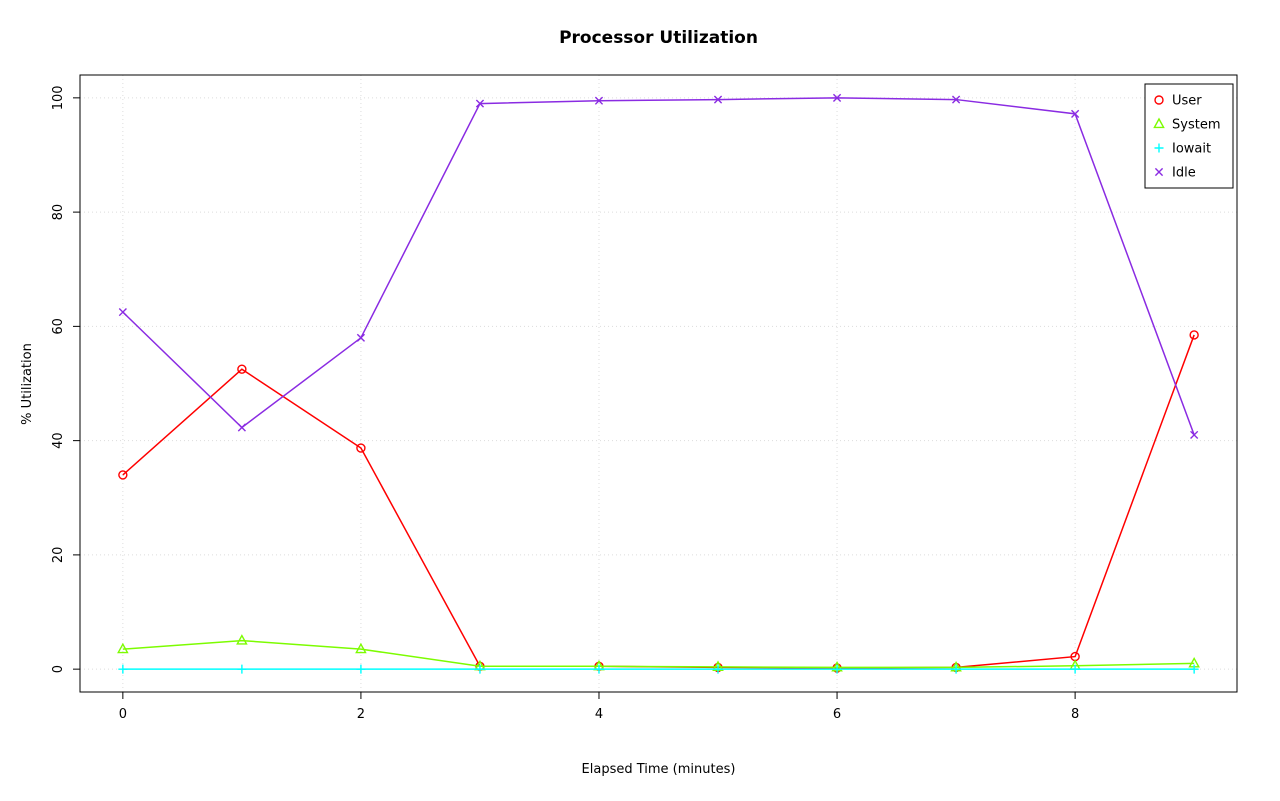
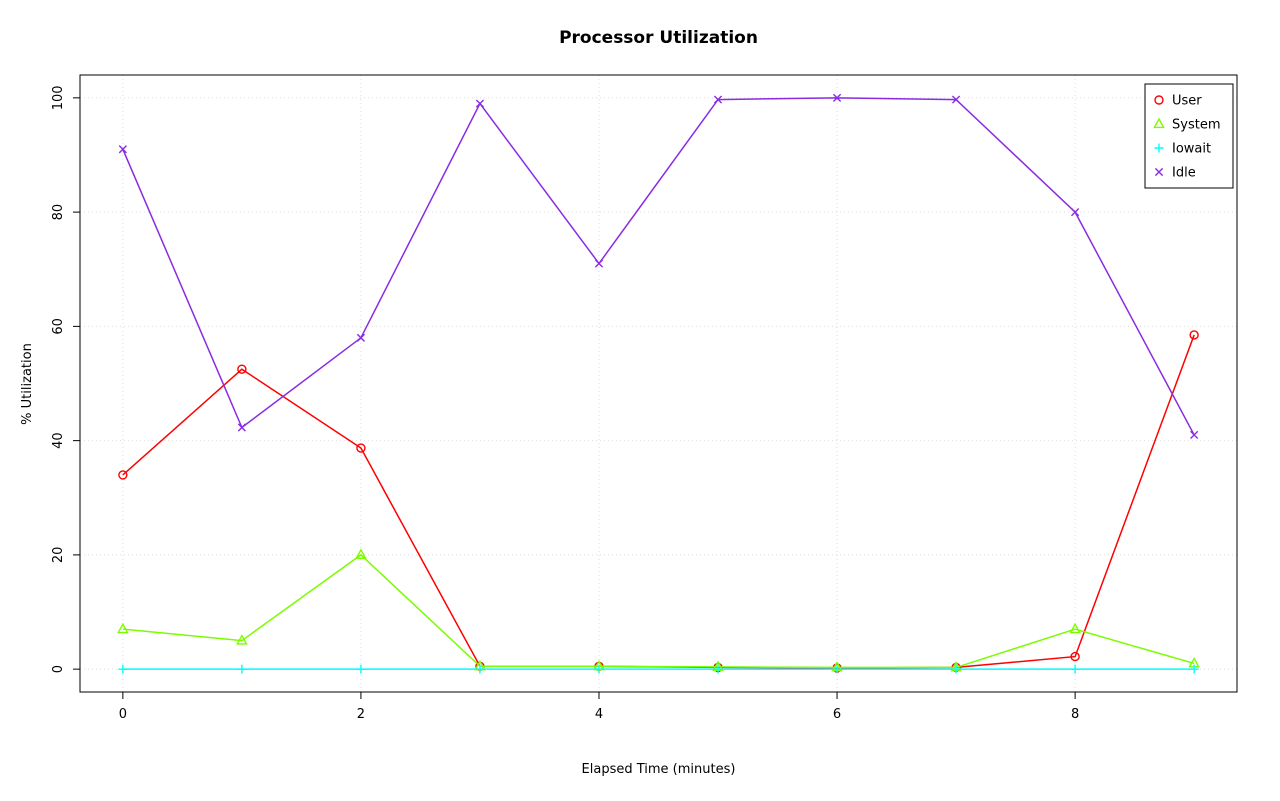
System/0: 4 -> 7
Idle/0: 62 -> 91
System/2: 4 -> 20
Idle/4: 100 -> 71
System/8: 1 -> 7
Idle/8: 97 -> 80
